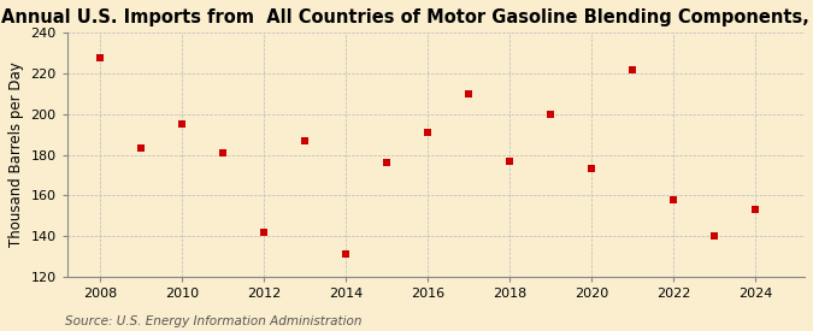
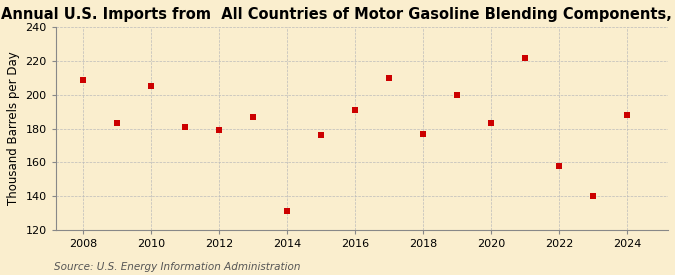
2008: 228 -> 209
2010: 195 -> 205
2012: 142 -> 179
2020: 173 -> 183
2024: 153 -> 188
